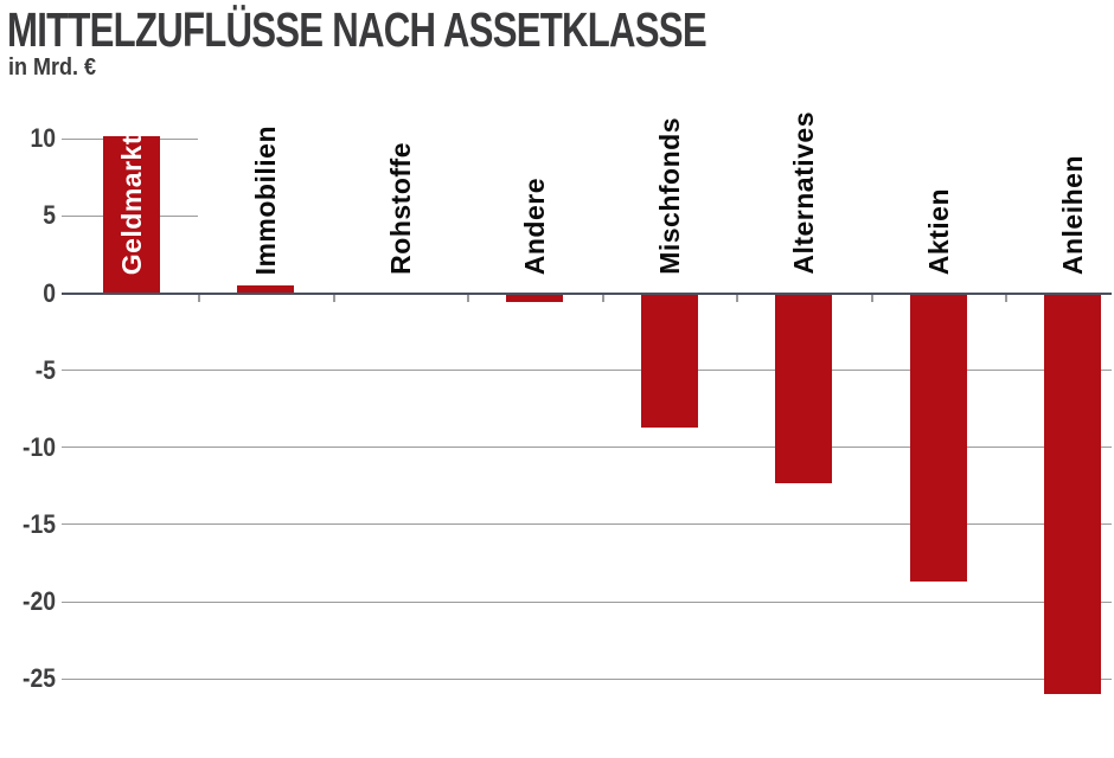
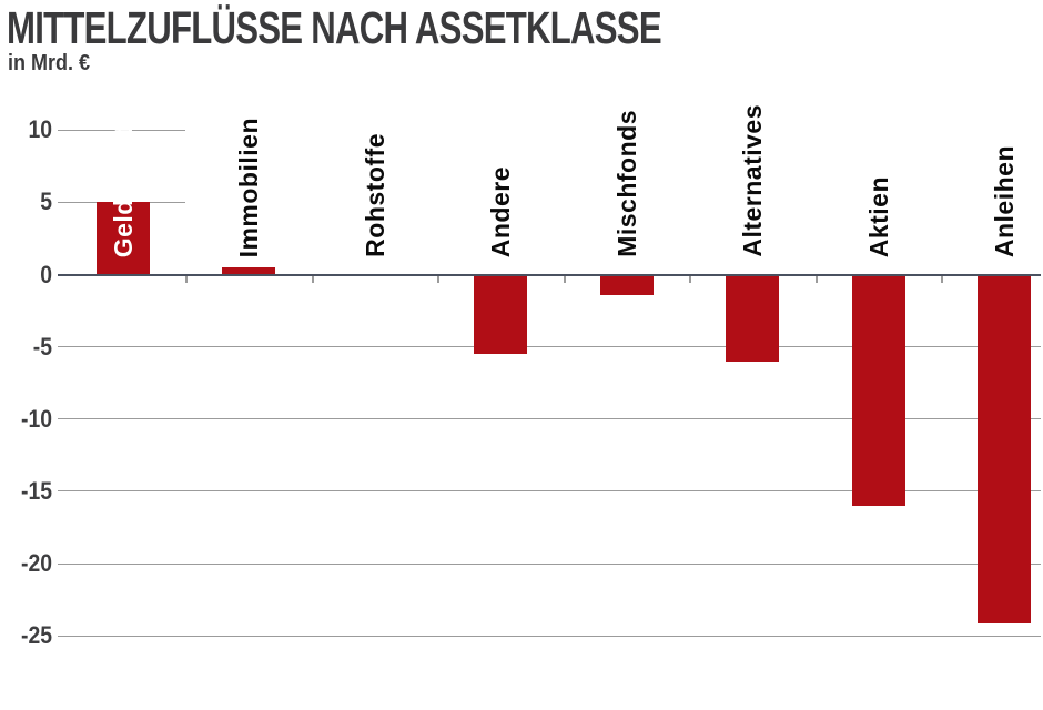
Geldmarkt: 10.2 -> 5.0
Andere: -0.6 -> -5.5
Mischfonds: -8.7 -> -1.4
Alternatives: -12.3 -> -6.0
Aktien: -18.7 -> -16.0
Anleihen: -26.0 -> -24.1
